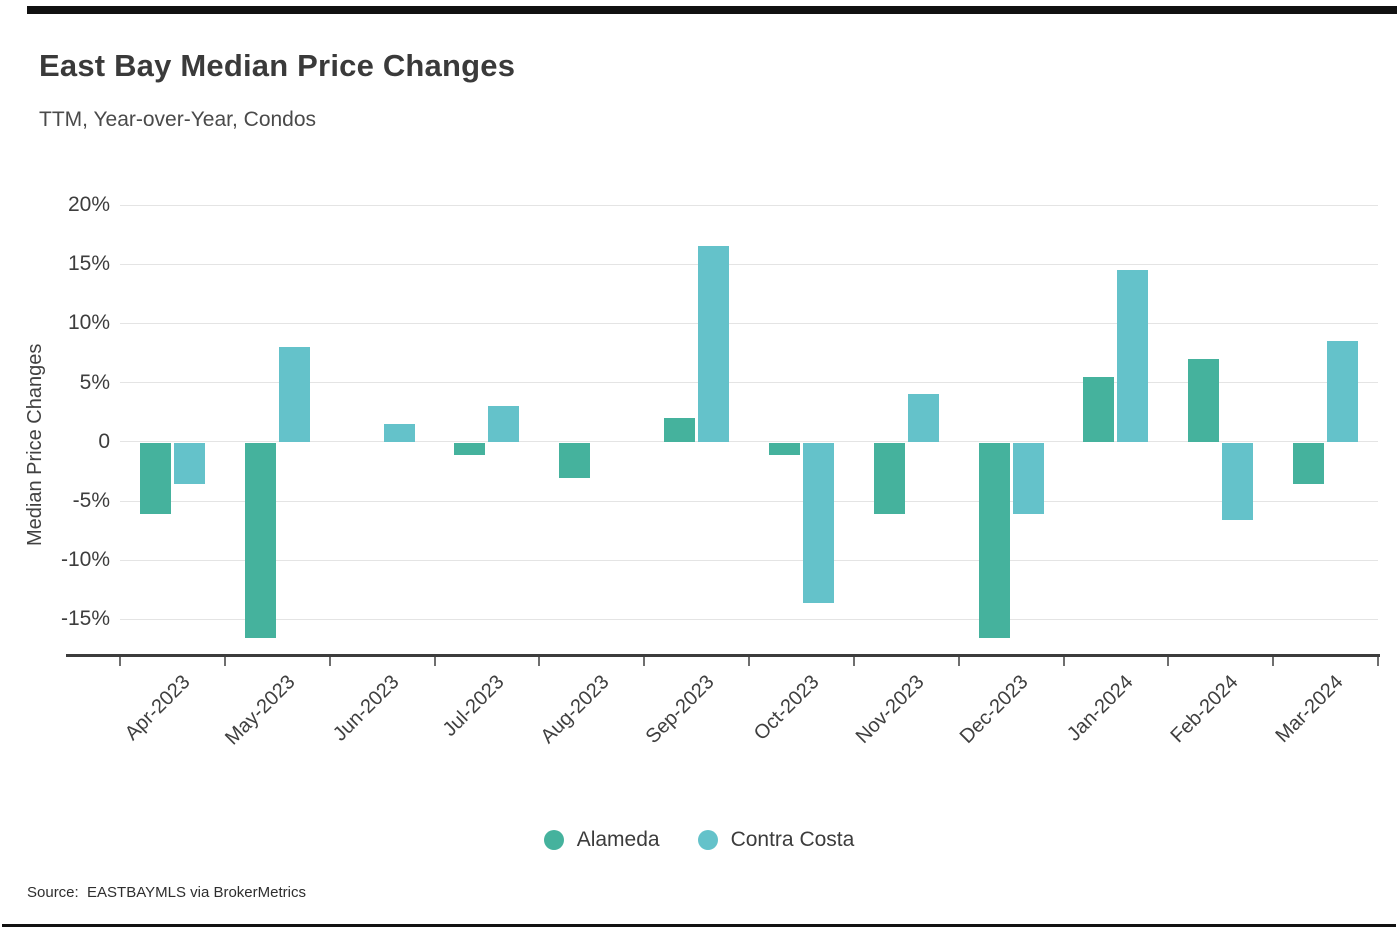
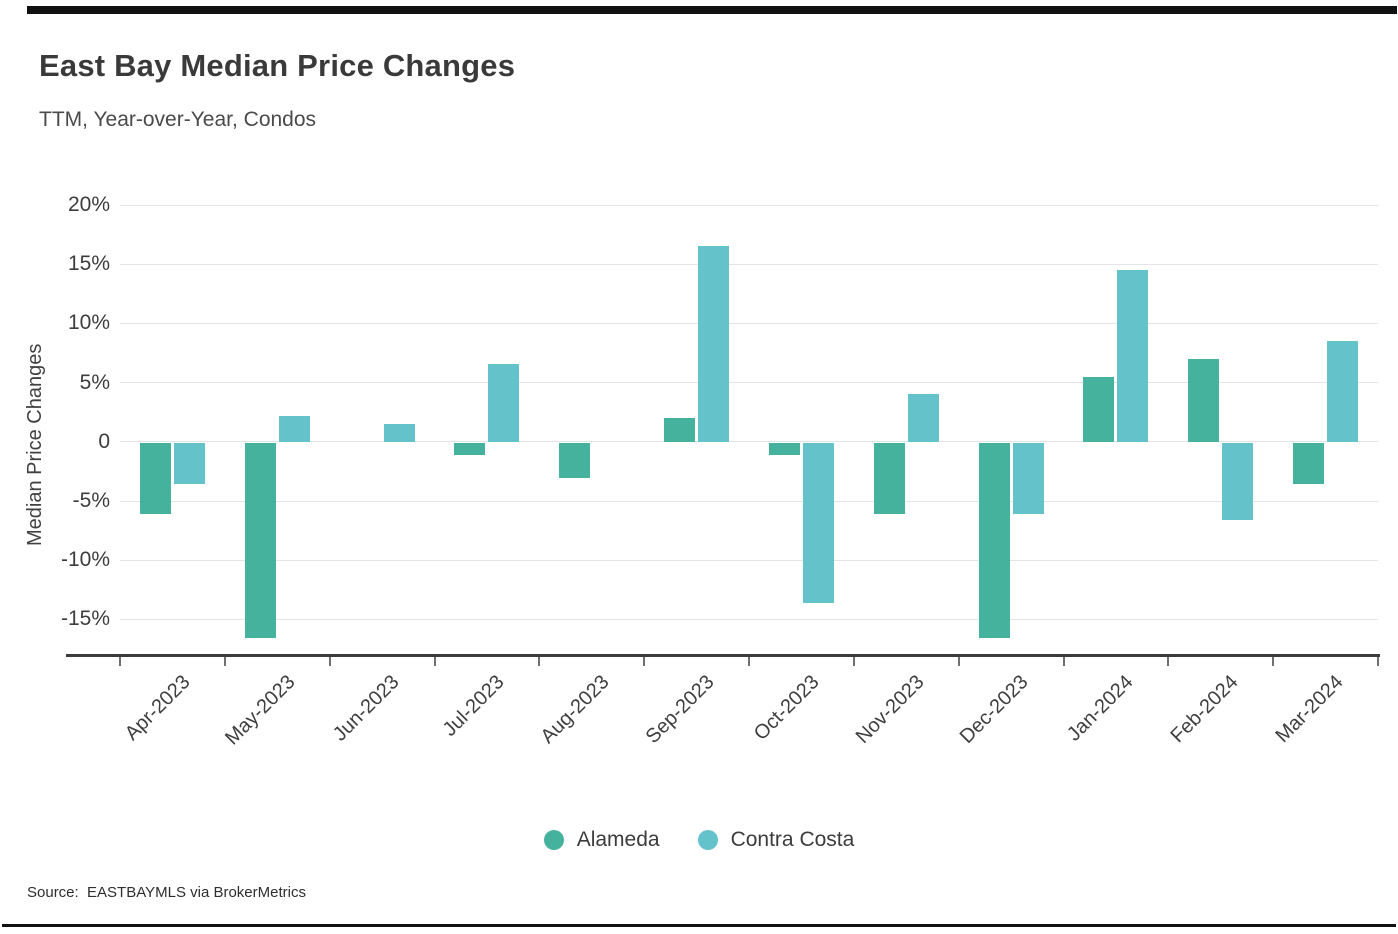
Contra Costa/May-2023: 8.0% -> 2.2%
Contra Costa/Jul-2023: 3.0% -> 6.6%
